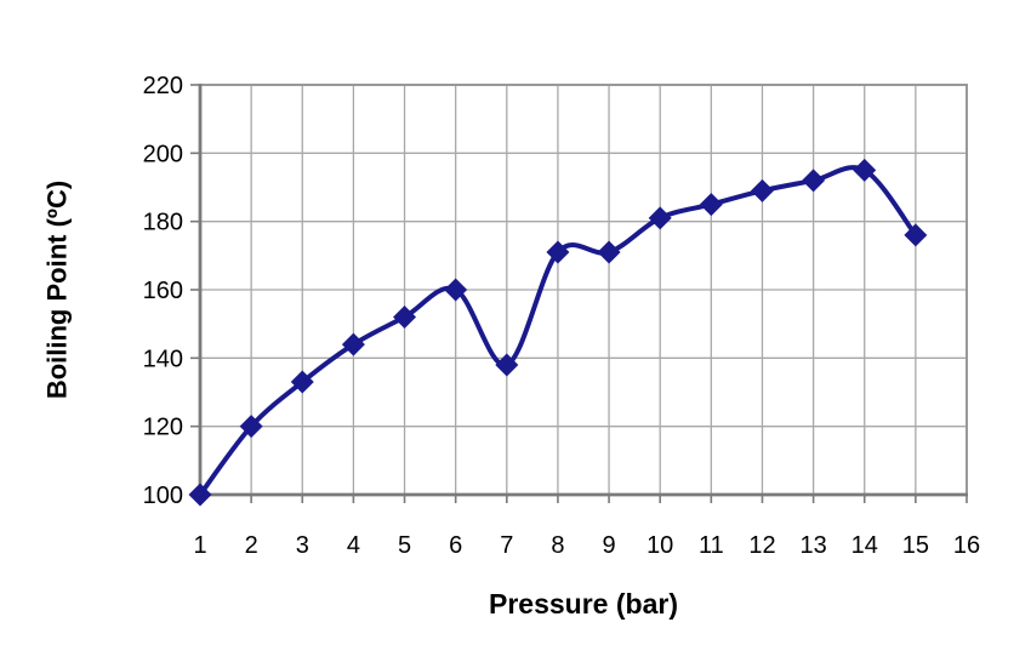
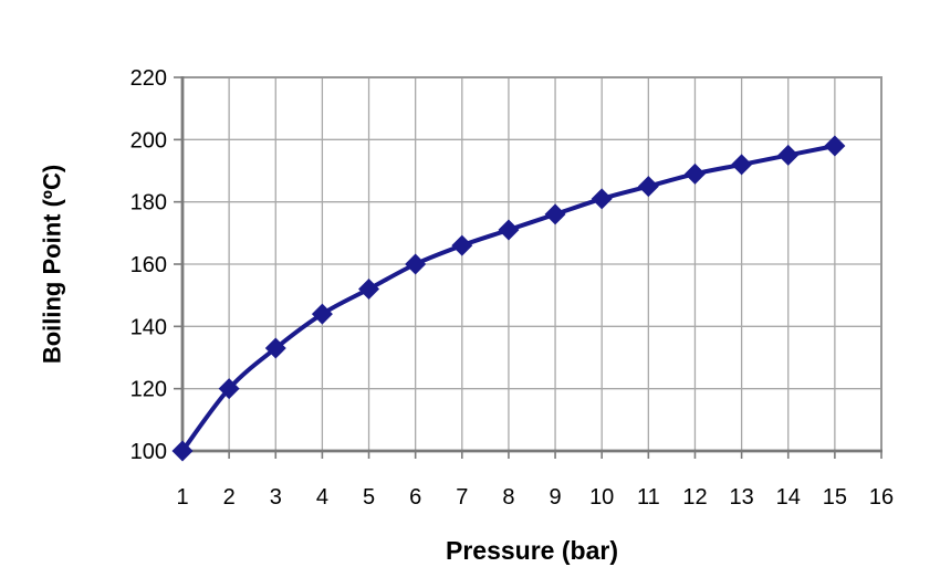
7: 138 -> 166
9: 171 -> 176
15: 176 -> 198
